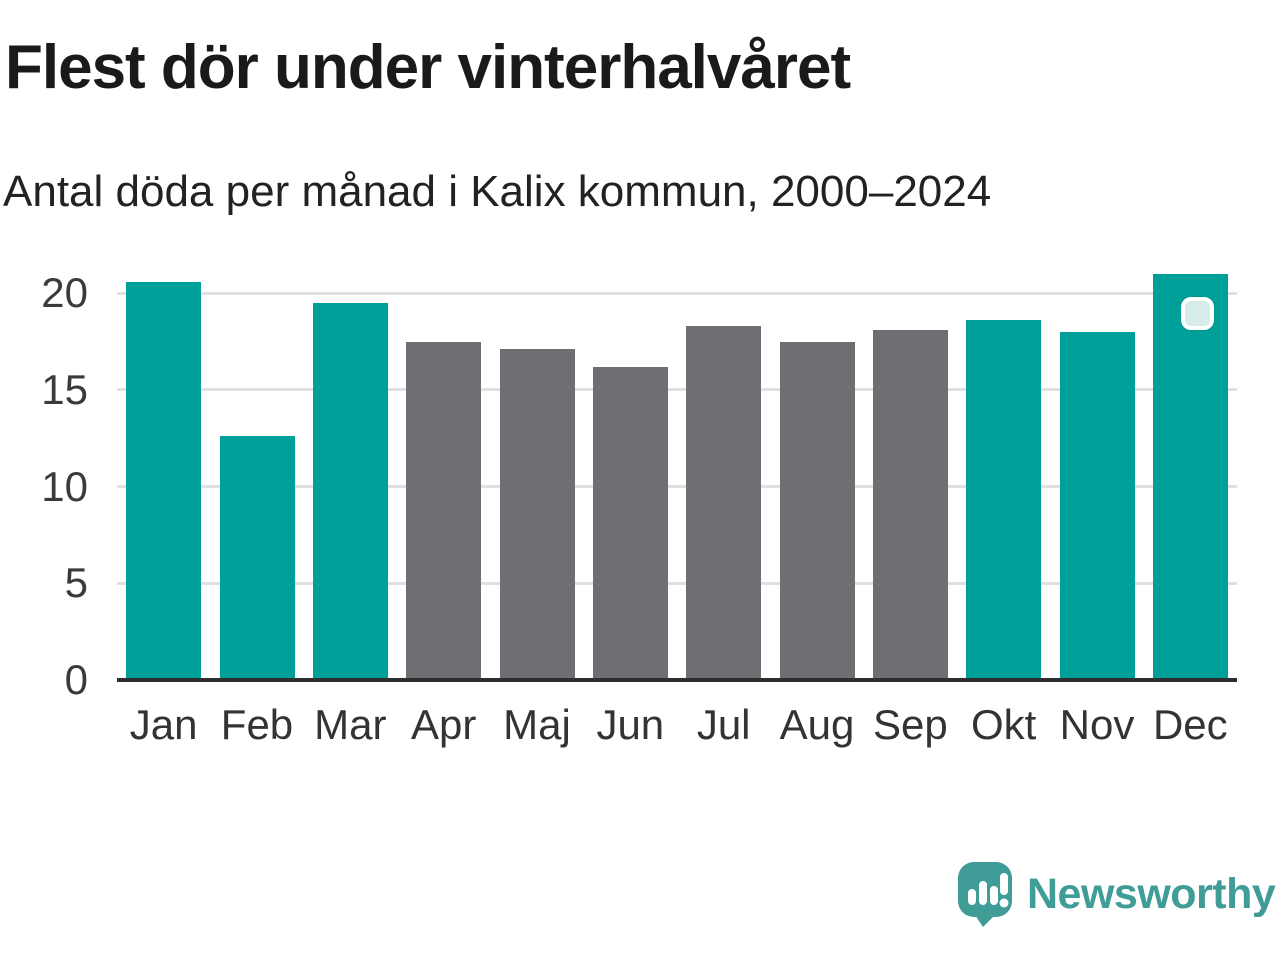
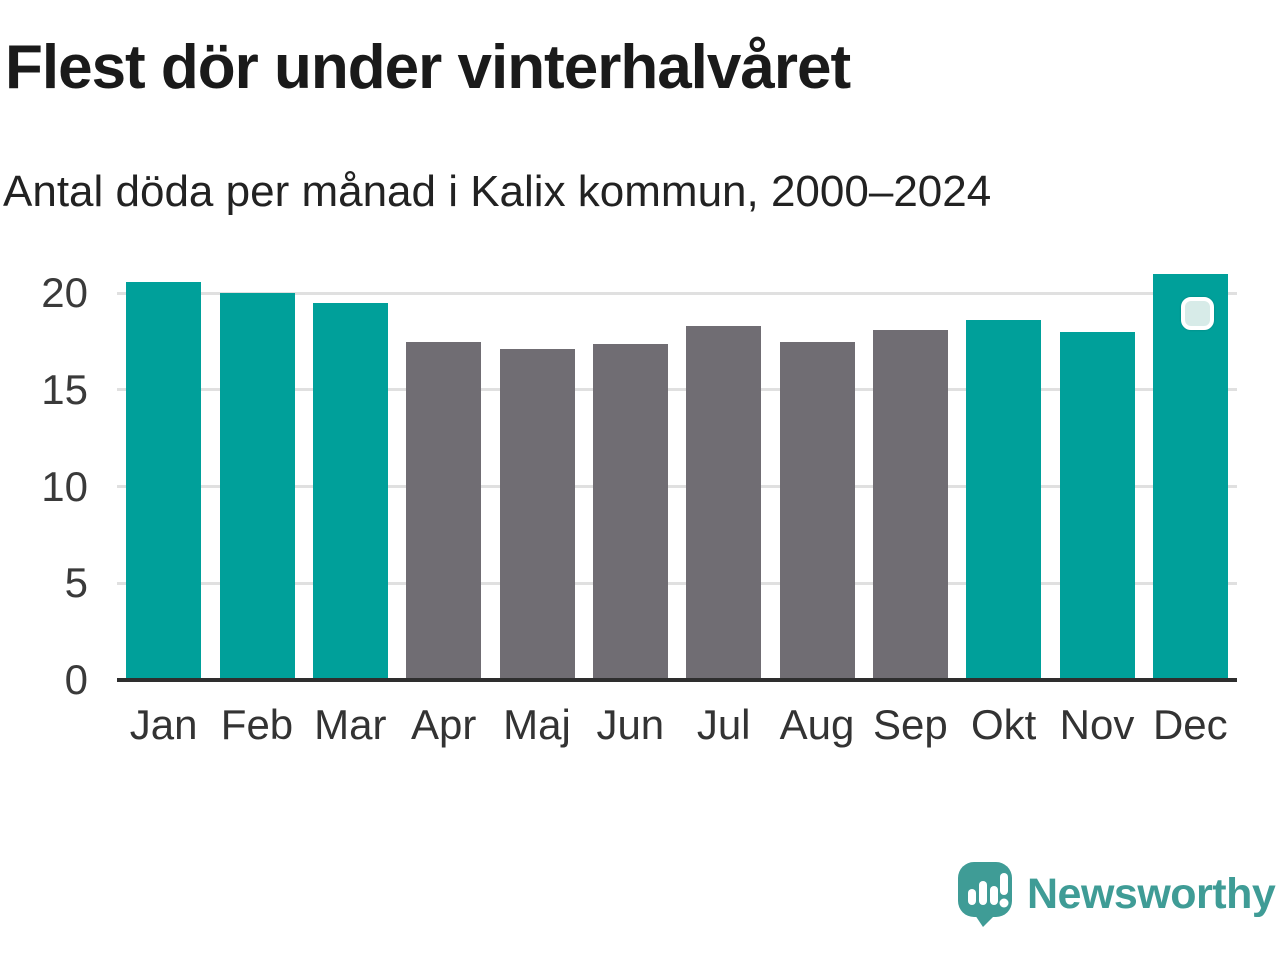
Feb: 12.6 -> 20.0
Jun: 16.2 -> 17.4
